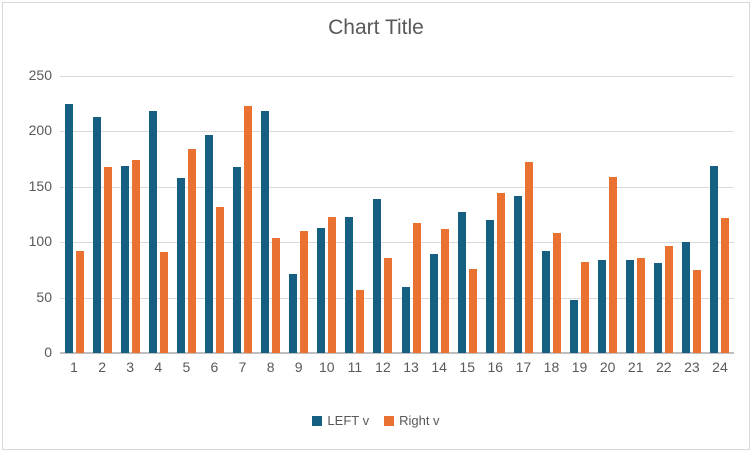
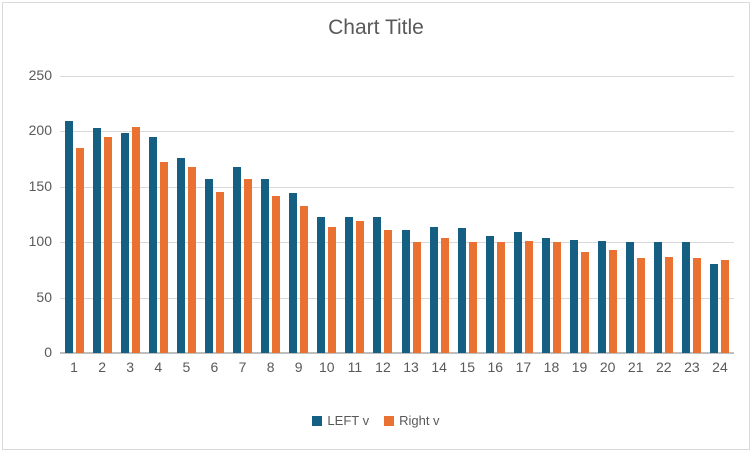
LEFT v/1: 225 -> 209
Right v/1: 92 -> 185
LEFT v/2: 213 -> 203
Right v/2: 168 -> 195
LEFT v/3: 169 -> 199
Right v/3: 174 -> 204
LEFT v/4: 218 -> 195
Right v/4: 91 -> 172
LEFT v/5: 158 -> 176
Right v/5: 184 -> 168
LEFT v/6: 197 -> 157
Right v/6: 132 -> 145
Right v/7: 223 -> 157
LEFT v/8: 218 -> 157
Right v/8: 104 -> 142
LEFT v/9: 71 -> 144
Right v/9: 110 -> 133
LEFT v/10: 113 -> 123
Right v/10: 123 -> 114
Right v/11: 57 -> 119
LEFT v/12: 139 -> 123
Right v/12: 86 -> 111
LEFT v/13: 60 -> 111
Right v/13: 117 -> 100
LEFT v/14: 89 -> 114
Right v/14: 112 -> 104
LEFT v/15: 127 -> 113
Right v/15: 76 -> 100
LEFT v/16: 120 -> 106
Right v/16: 144 -> 100
LEFT v/17: 142 -> 109
Right v/17: 172 -> 101
LEFT v/18: 92 -> 104
Right v/18: 108 -> 100
LEFT v/19: 48 -> 102
Right v/19: 82 -> 91
LEFT v/20: 84 -> 101
Right v/20: 159 -> 93
LEFT v/21: 84 -> 100
LEFT v/22: 81 -> 100
Right v/22: 97 -> 87
Right v/23: 75 -> 86
LEFT v/24: 169 -> 80
Right v/24: 122 -> 84
